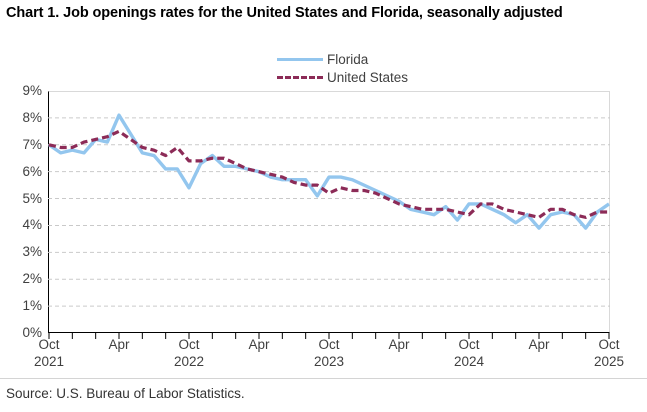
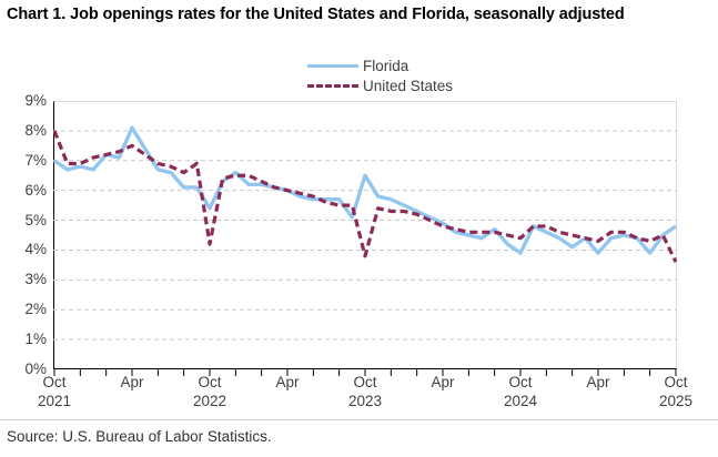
United States/Oct 2021: 7.0% -> 8.0%
United States/Oct 2022: 6.4% -> 4.2%
Florida/Oct 2023: 5.8% -> 6.5%
United States/Oct 2023: 5.2% -> 3.8%
Florida/Oct 2024: 4.8% -> 3.9%
United States/Oct 2025: 4.5% -> 3.6%
